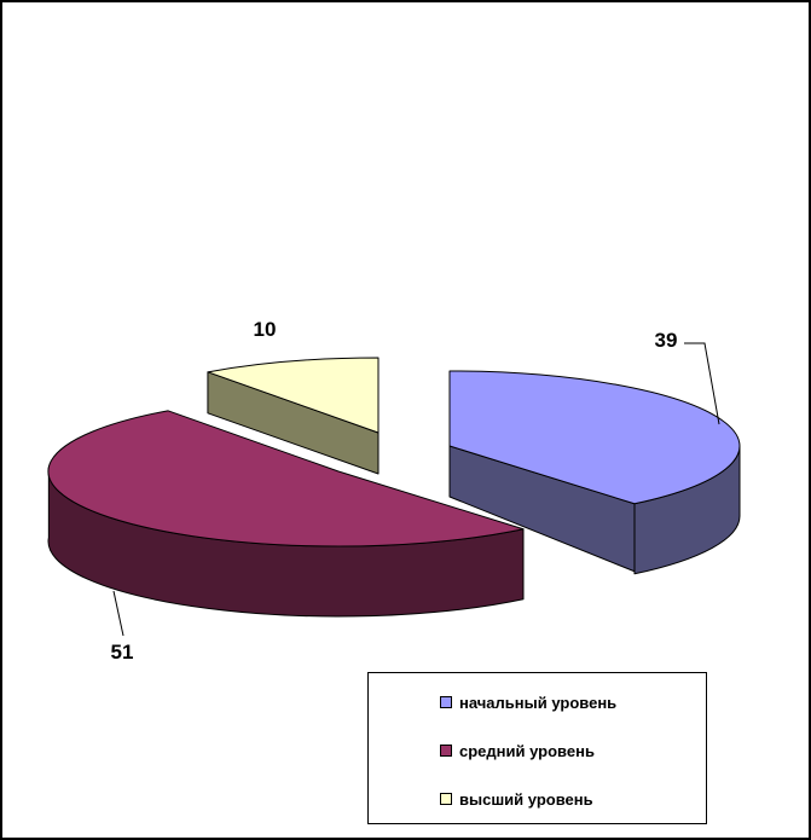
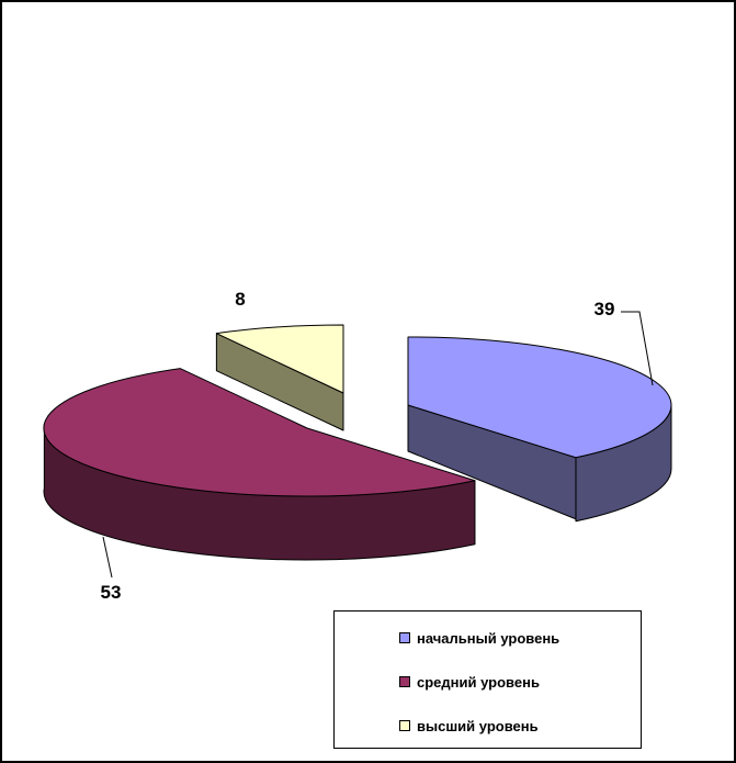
средний уровень: 51 -> 53
высший уровень: 10 -> 8
